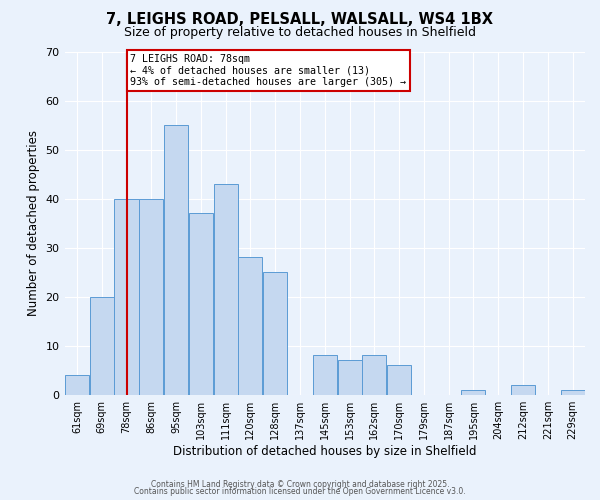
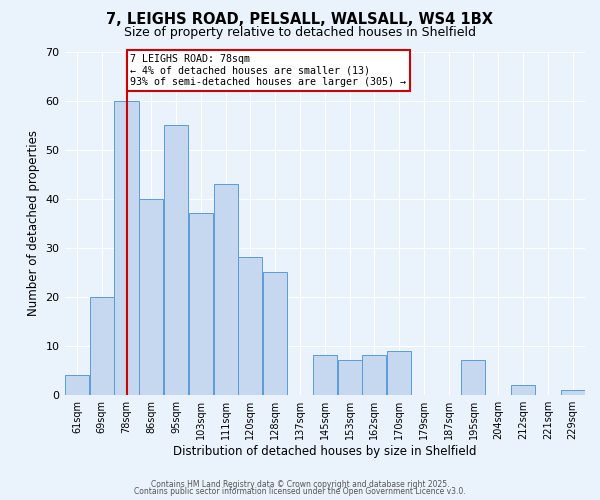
78sqm: 40 -> 60
170sqm: 6 -> 9
195sqm: 1 -> 7
